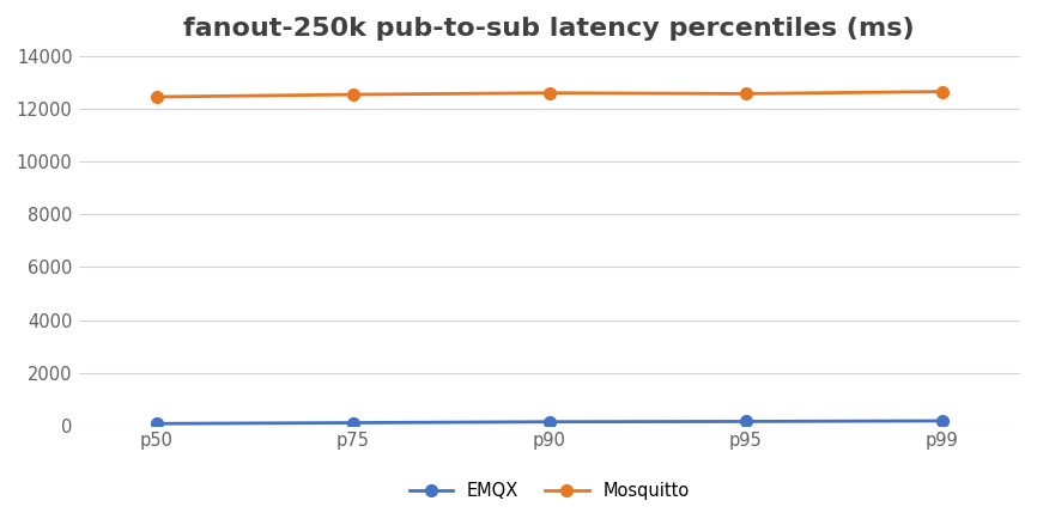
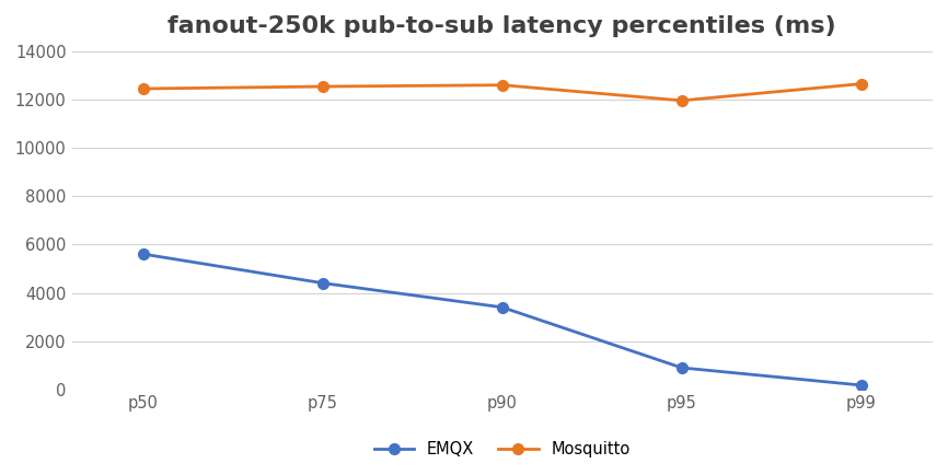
EMQX/p50: 70 -> 5600
EMQX/p75: 110 -> 4400
EMQX/p90: 140 -> 3400
EMQX/p95: 160 -> 900
Mosquitto/p95: 12560 -> 11950
